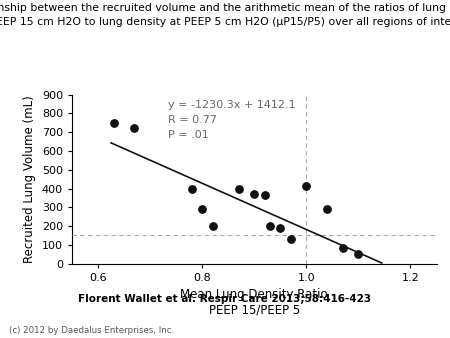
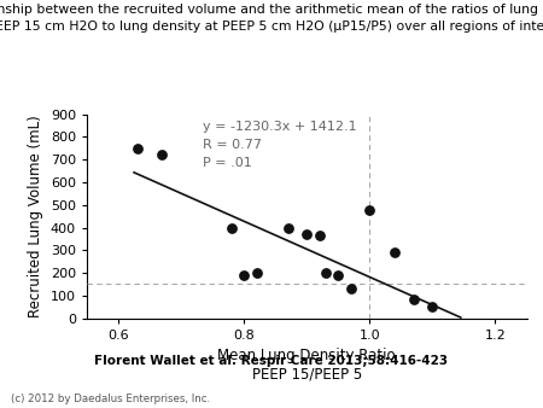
0.8: 290 -> 190
1.0: 420 -> 480
